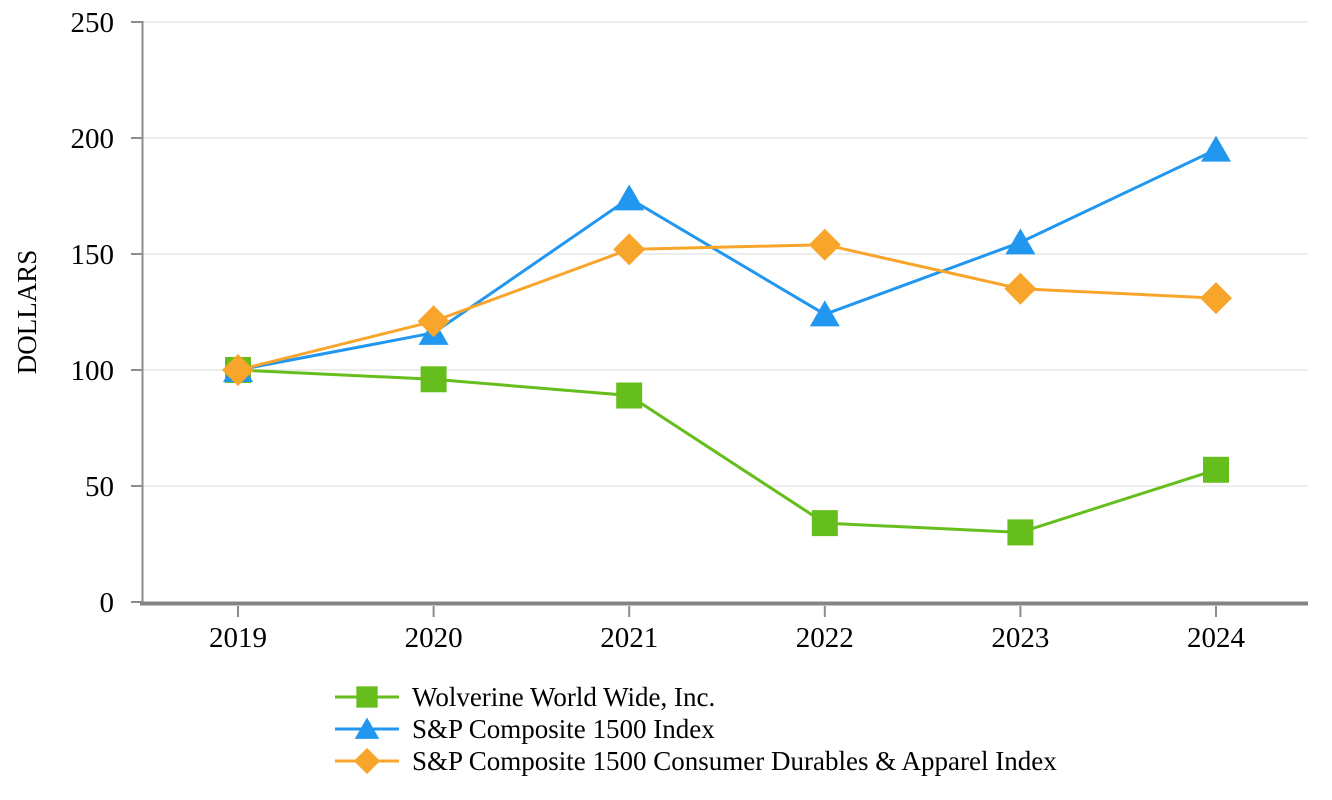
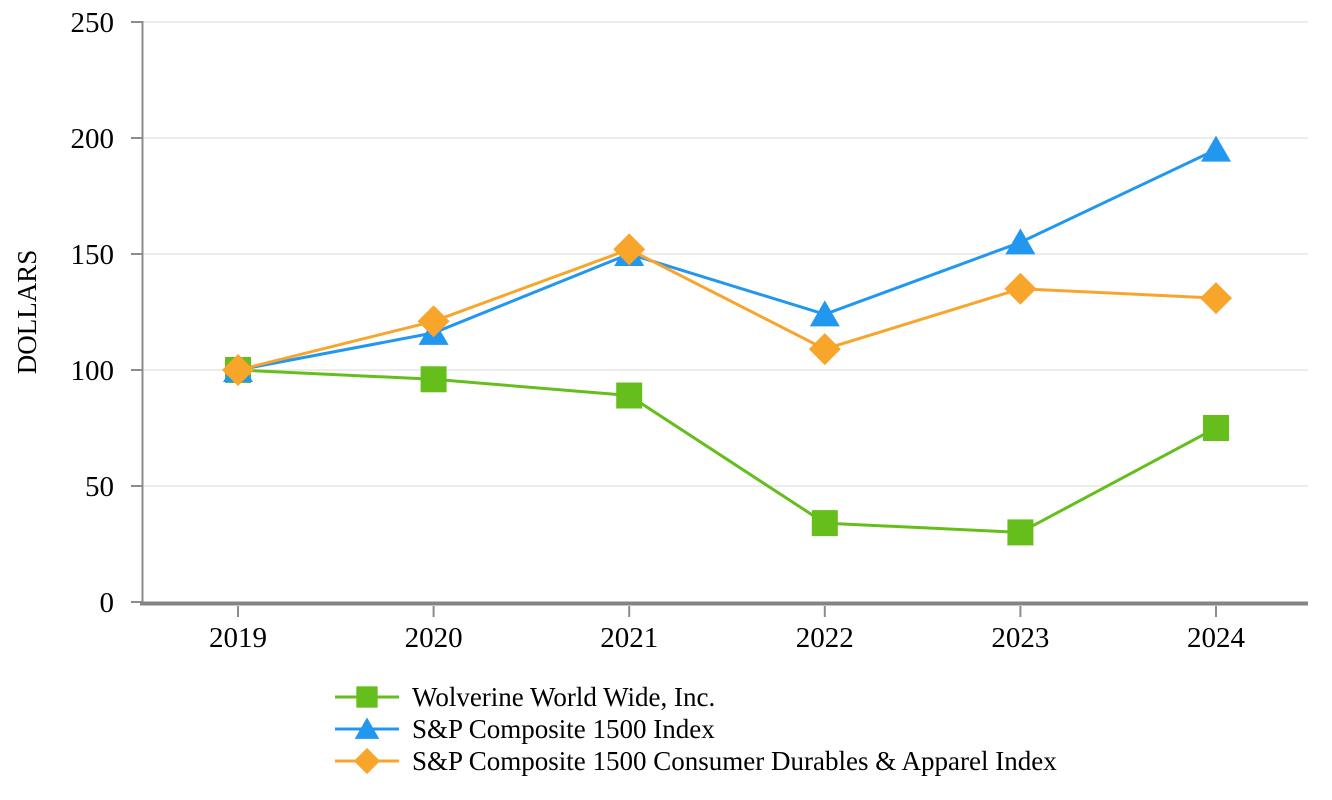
S&P Composite 1500 Index/2021: 174 -> 150
S&P Composite 1500 Consumer Durables & Apparel Index/2022: 154 -> 109
Wolverine World Wide, Inc./2024: 57 -> 75
